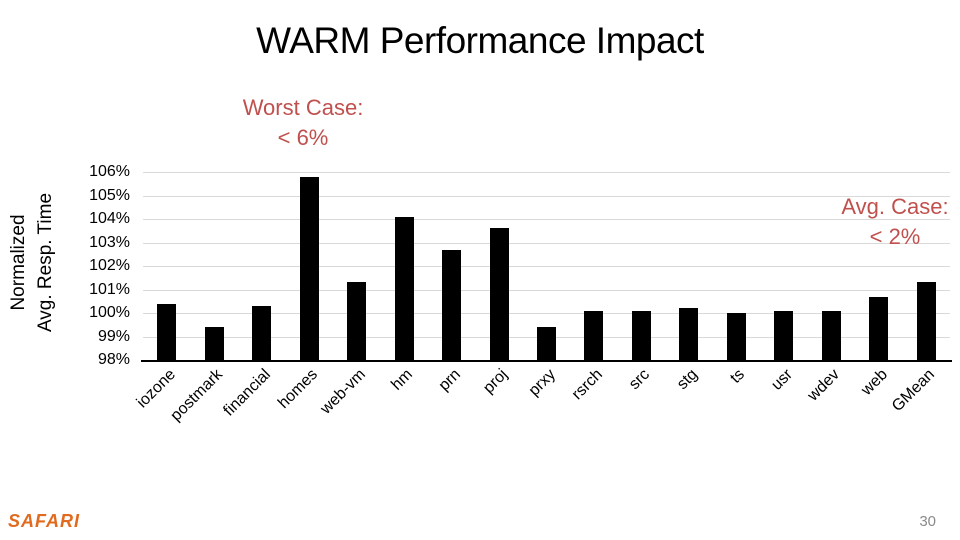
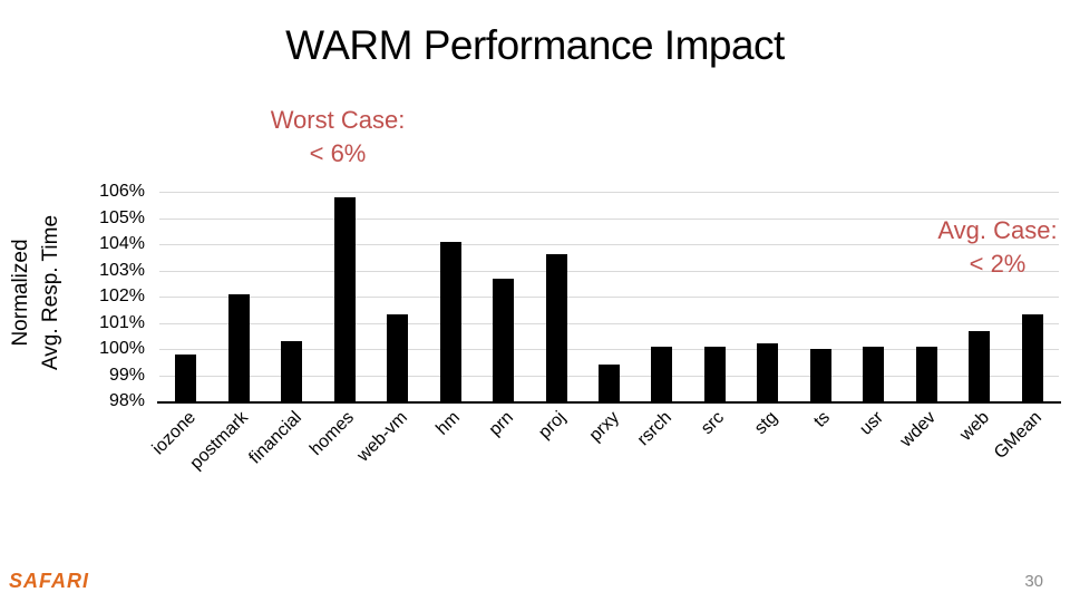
iozone: 100.4% -> 99.8%
postmark: 99.4% -> 102.1%
